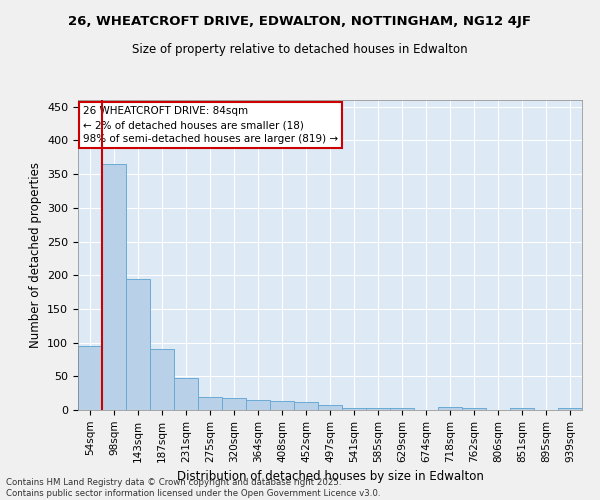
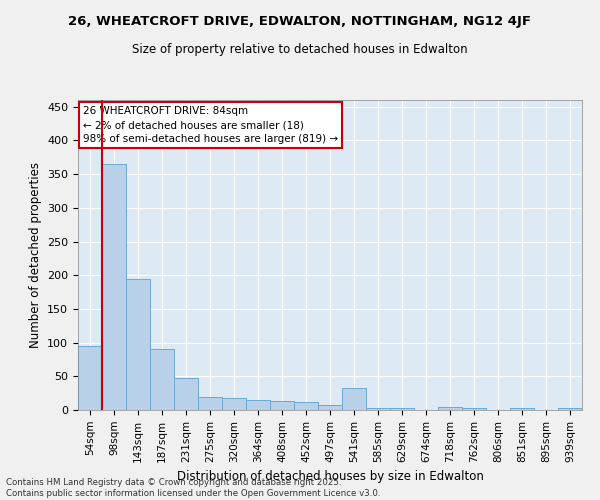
541sqm: 3 -> 32
